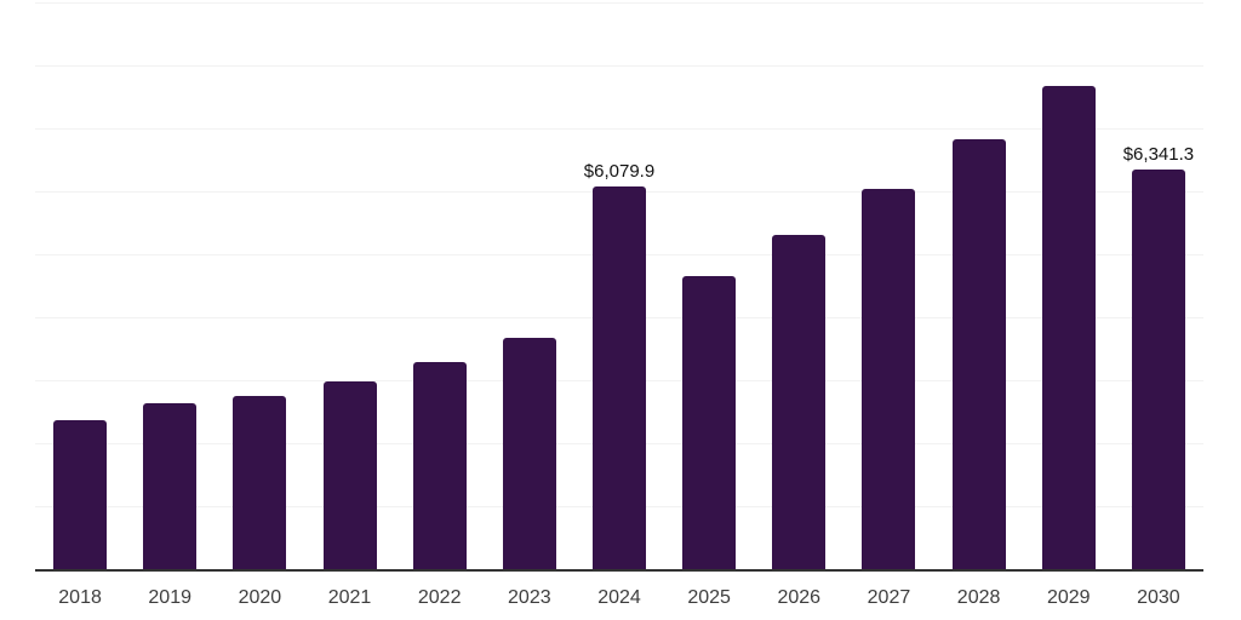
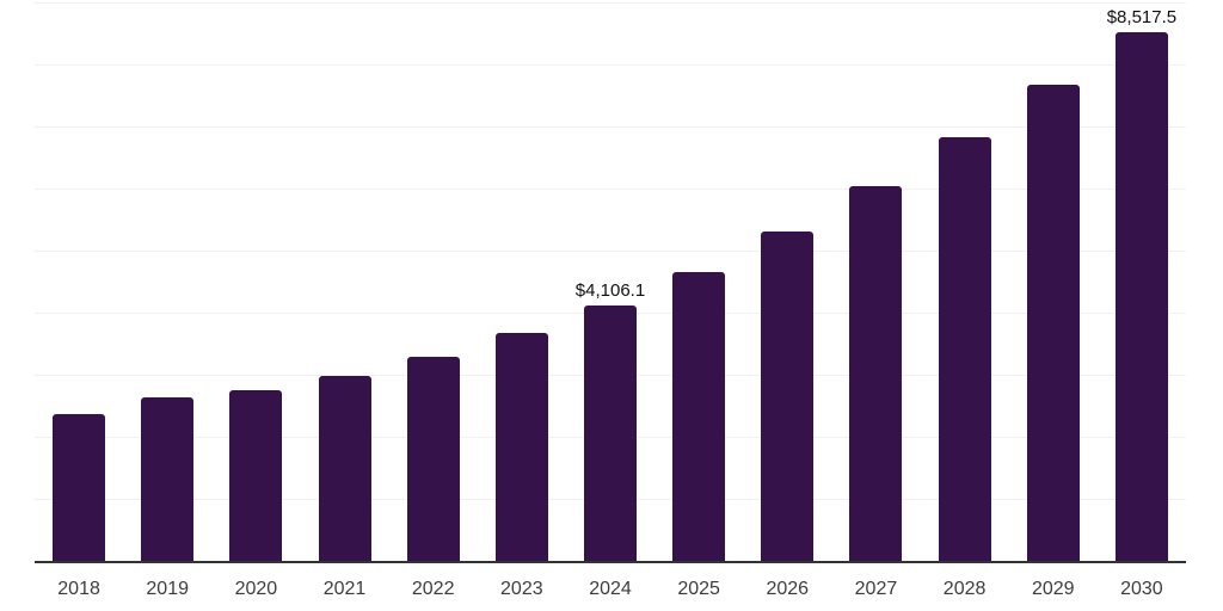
2024: $6,079.9 -> $4,106.1
2030: $6,341.3 -> $8,517.5
